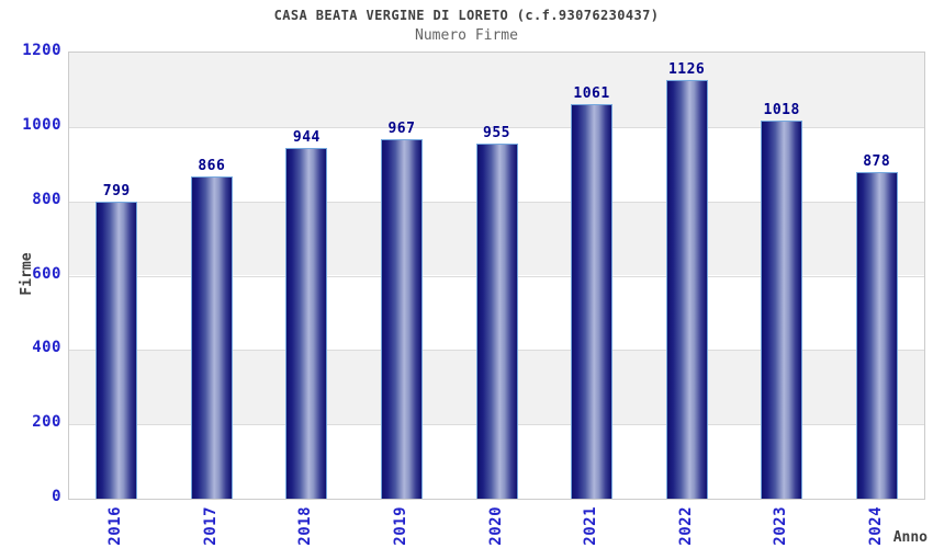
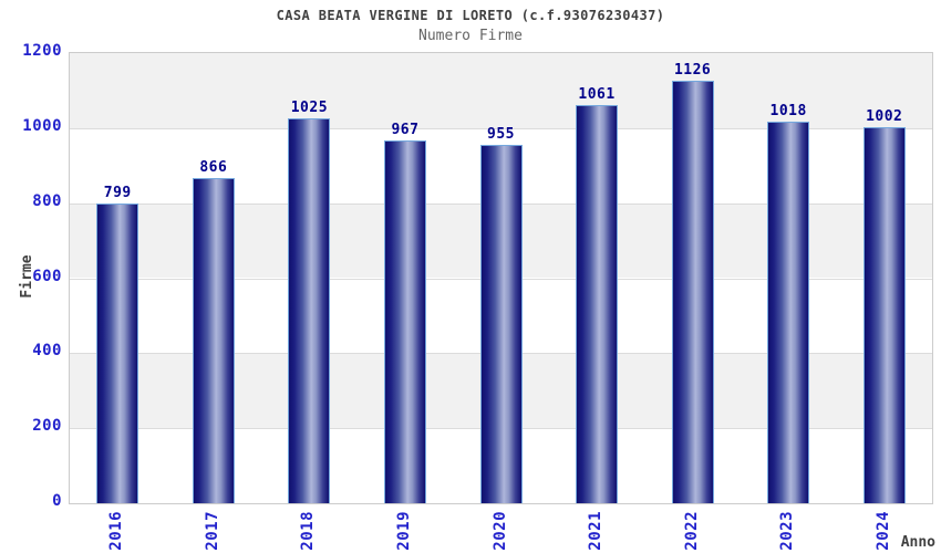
2018: 944 -> 1025
2024: 878 -> 1002
